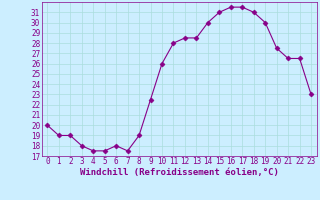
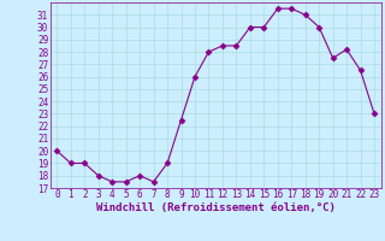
15: 31.0 -> 30.0
21: 26.5 -> 28.2
